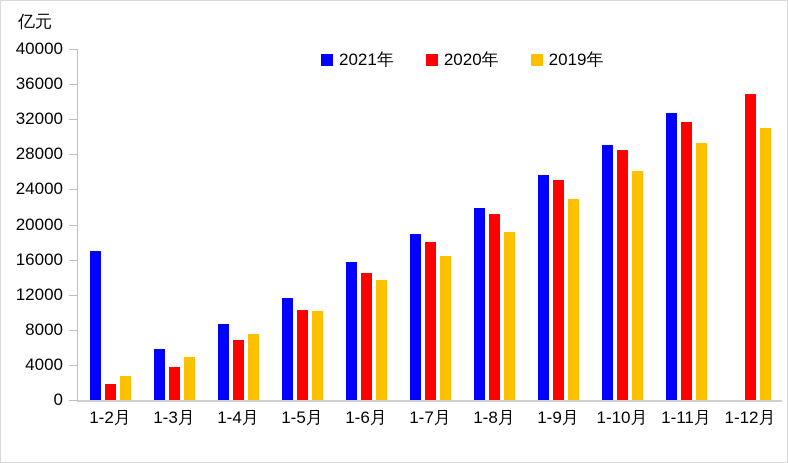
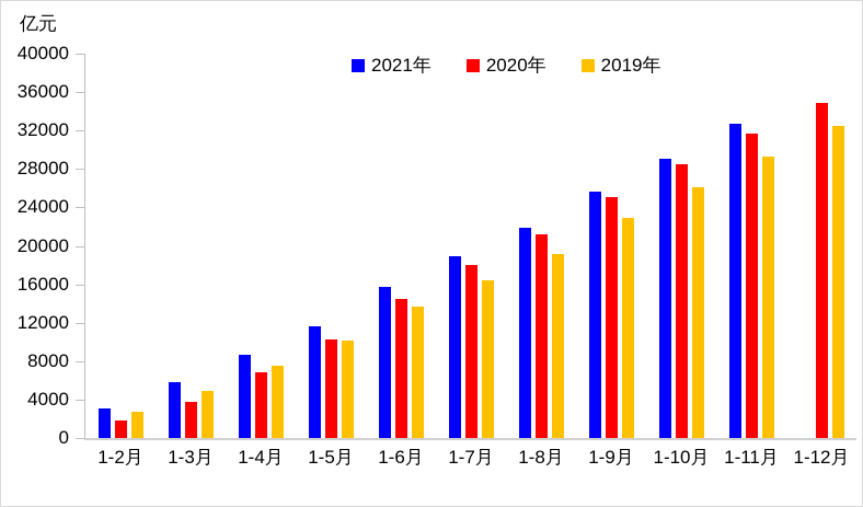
2021年/1-2月: 17000 -> 3000
2019年/1-12月: 31000 -> 32000
